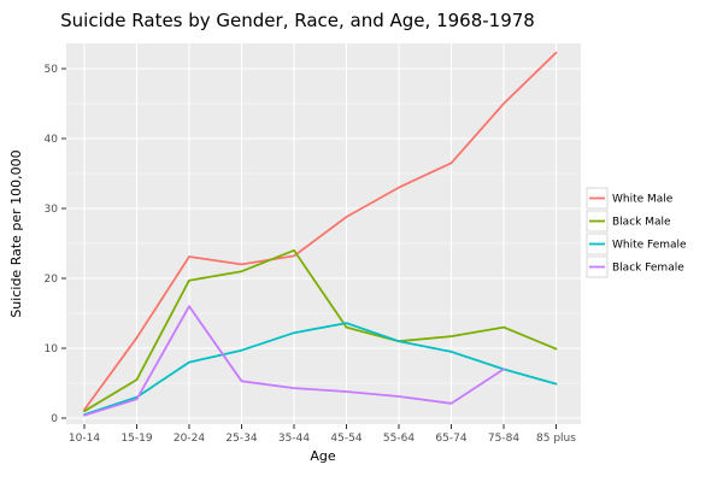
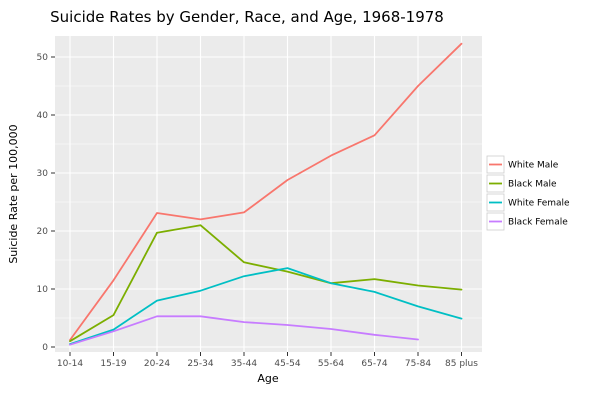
Black Female/20-24: 16 -> 5
Black Male/35-44: 24 -> 15
Black Male/75-84: 13 -> 11
Black Female/75-84: 7 -> 1
